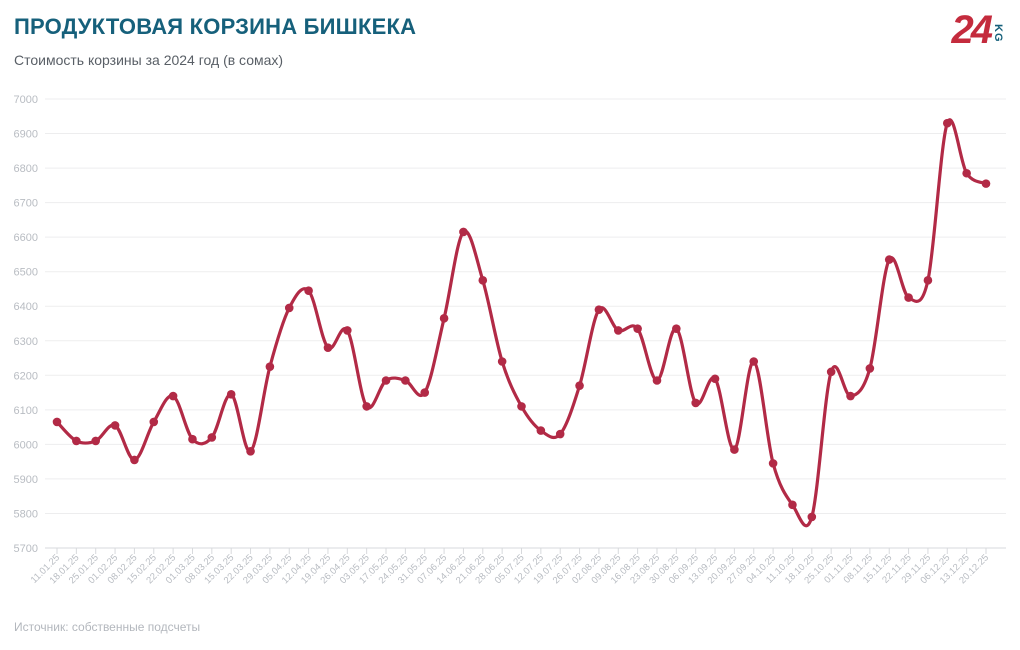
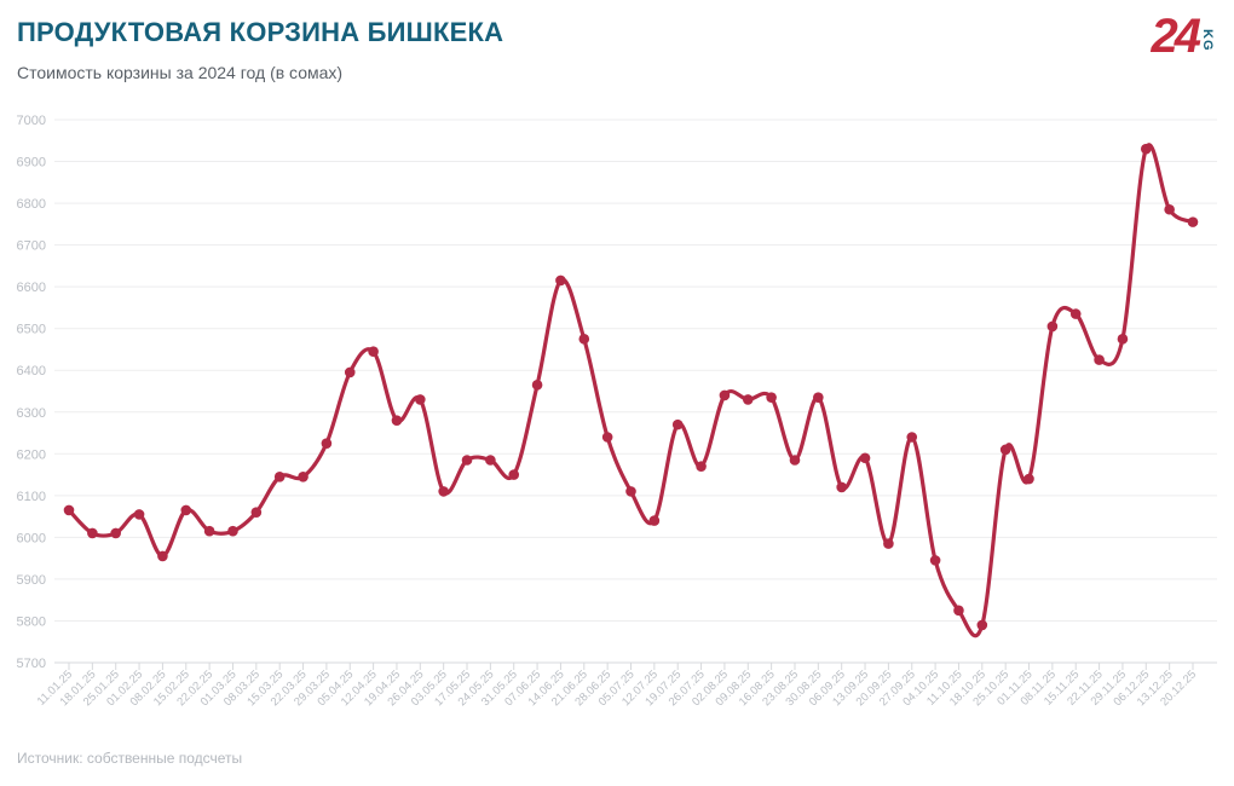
22.02.25: 6140 -> 6020
08.03.25: 6020 -> 6060
22.03.25: 5980 -> 6140
19.07.25: 6030 -> 6270
02.08.25: 6390 -> 6340
08.11.25: 6220 -> 6500
